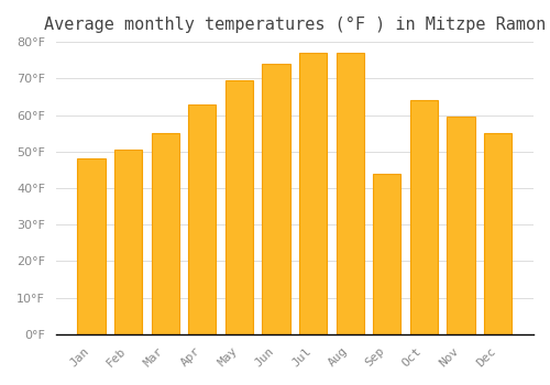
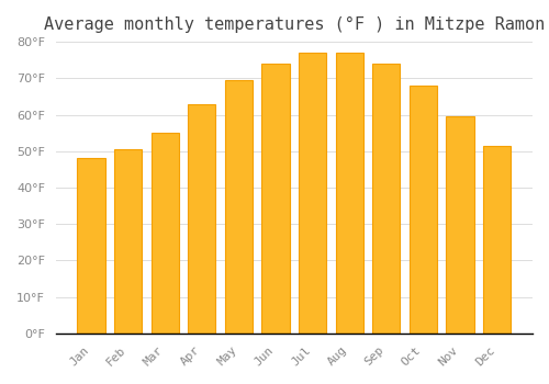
Sep: 44.0°F -> 74.0°F
Oct: 64.0°F -> 68.0°F
Dec: 55.0°F -> 51.5°F
